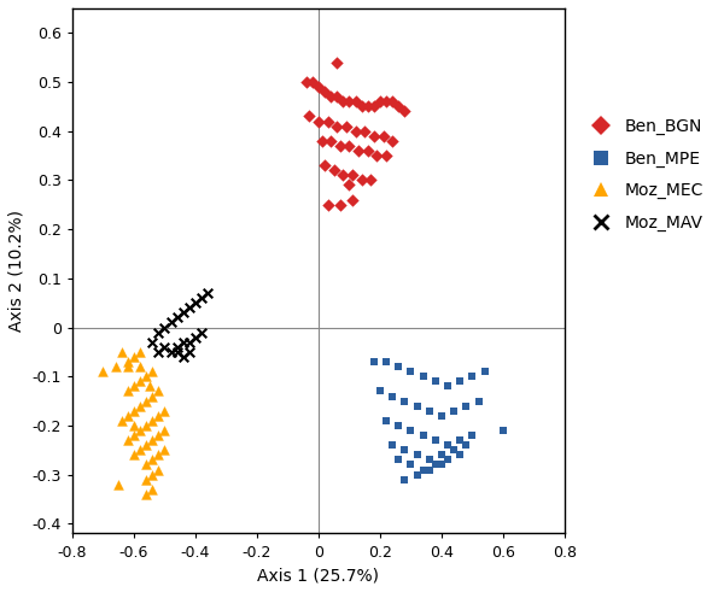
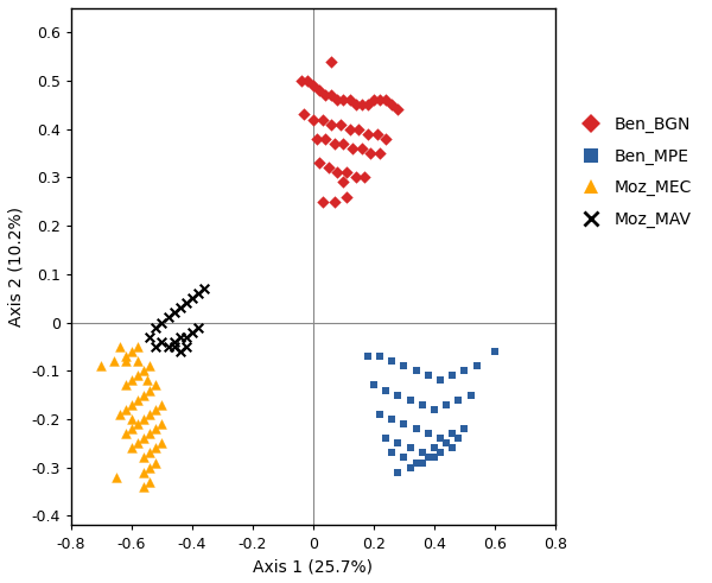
Ben_MPE/0.6: -0.21 -> -0.06
